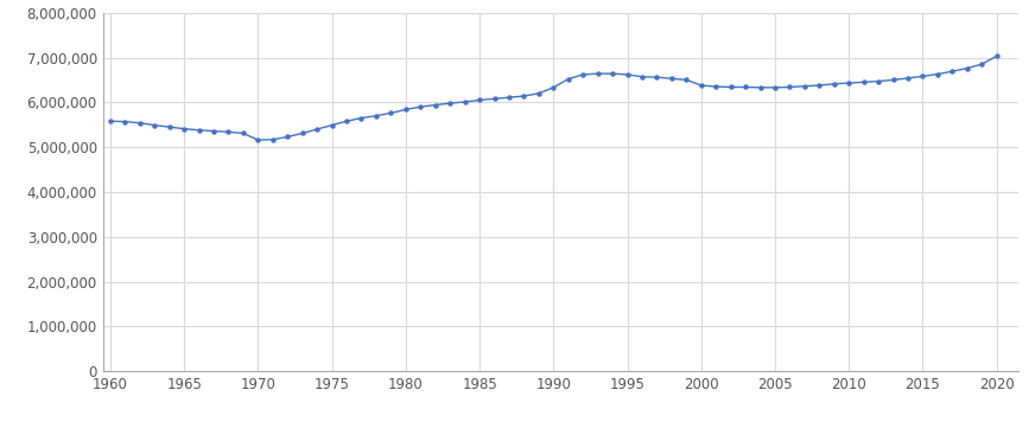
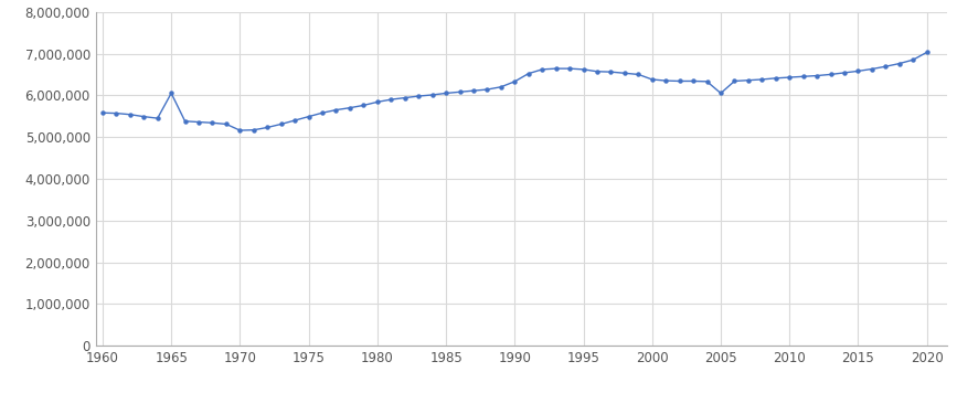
1965: 5,410,000 -> 6,050,000
2005: 6,330,000 -> 6,050,000
